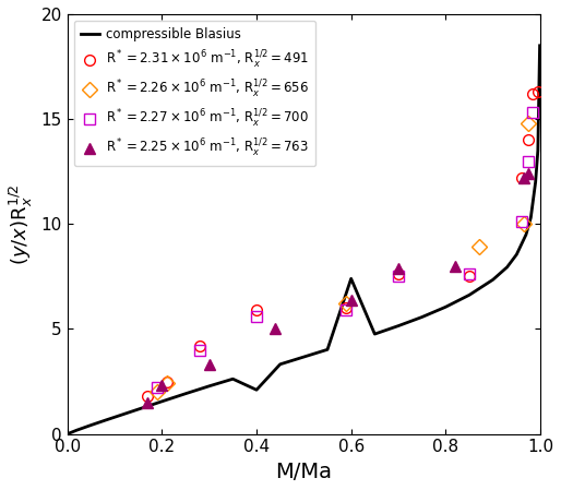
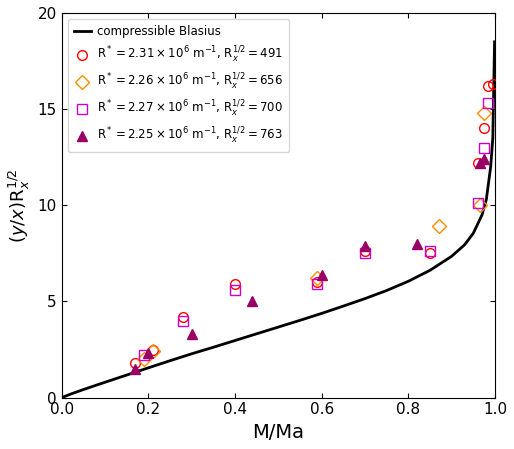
compressible Blasius/0.4: 2.1 -> 3.0
compressible Blasius/0.6: 7.4 -> 4.4
